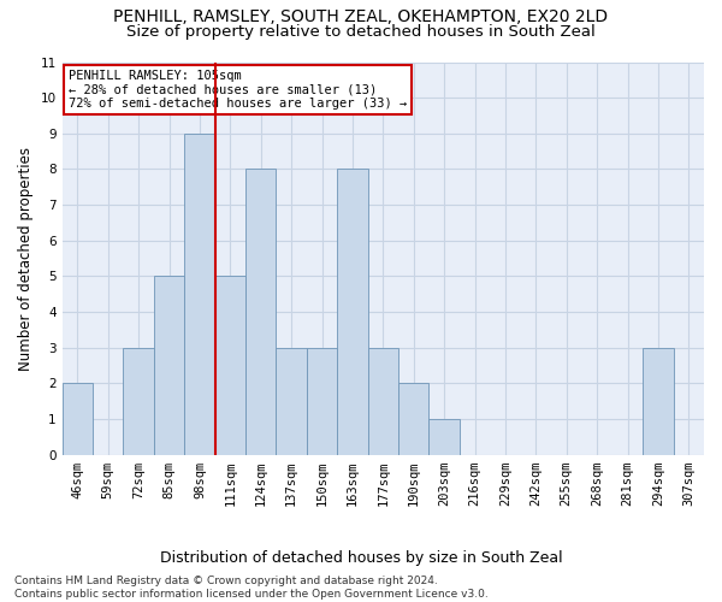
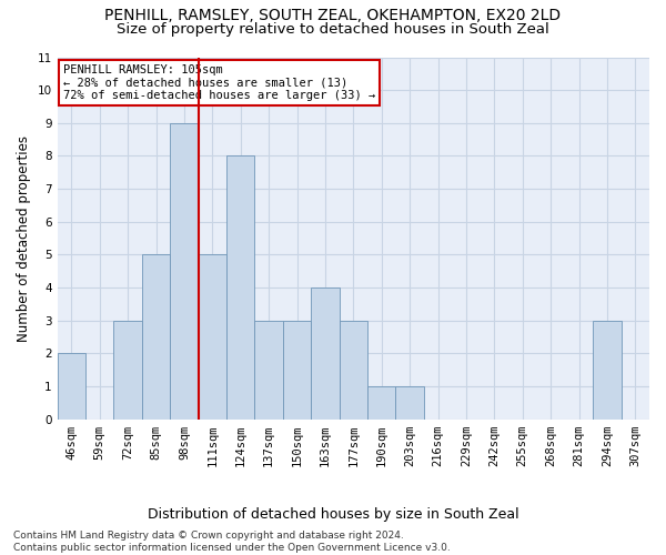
163sqm: 8 -> 4
190sqm: 2 -> 1
